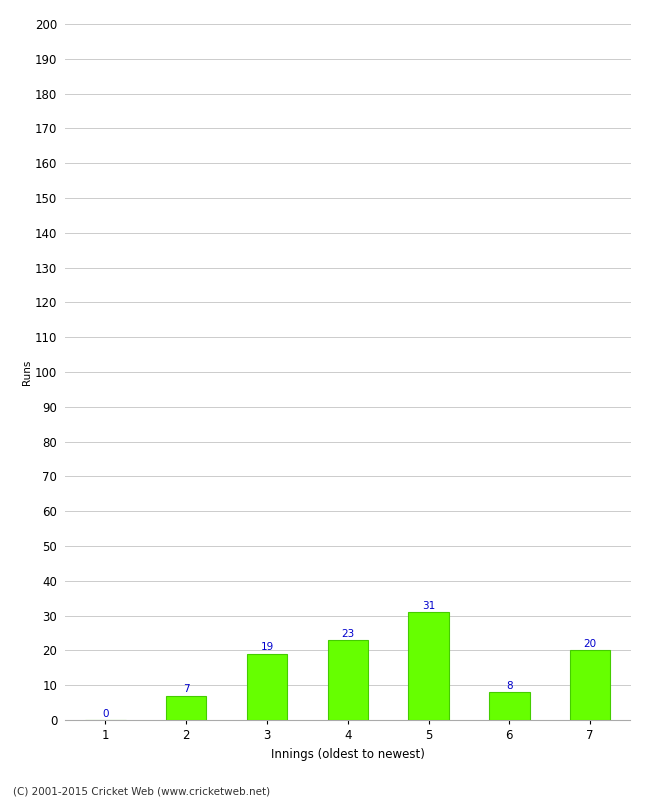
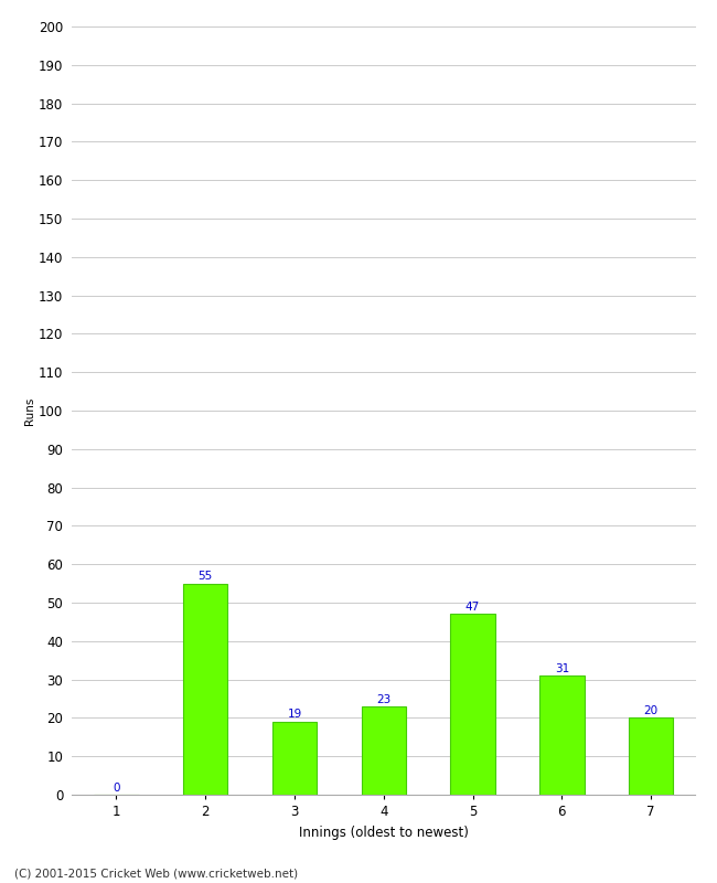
2: 7 -> 55
5: 31 -> 47
6: 8 -> 31
